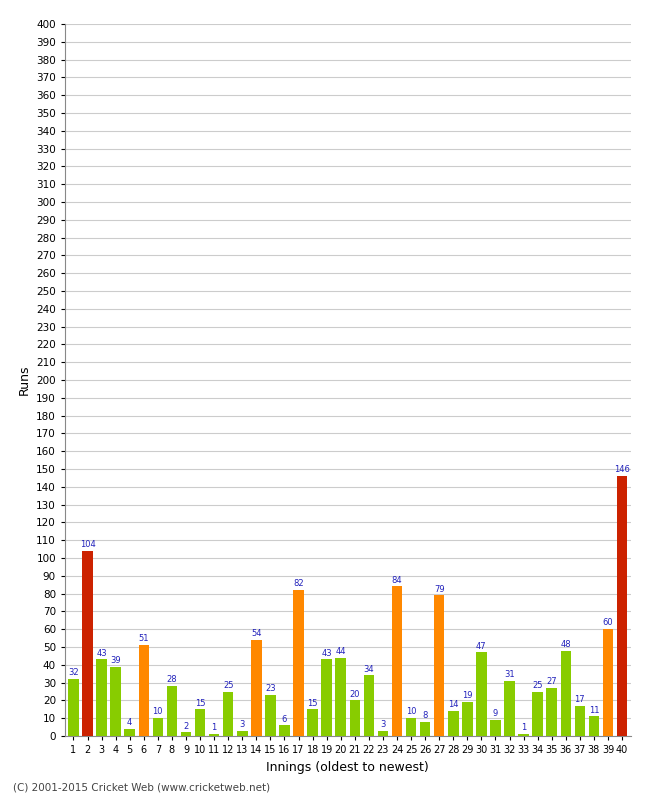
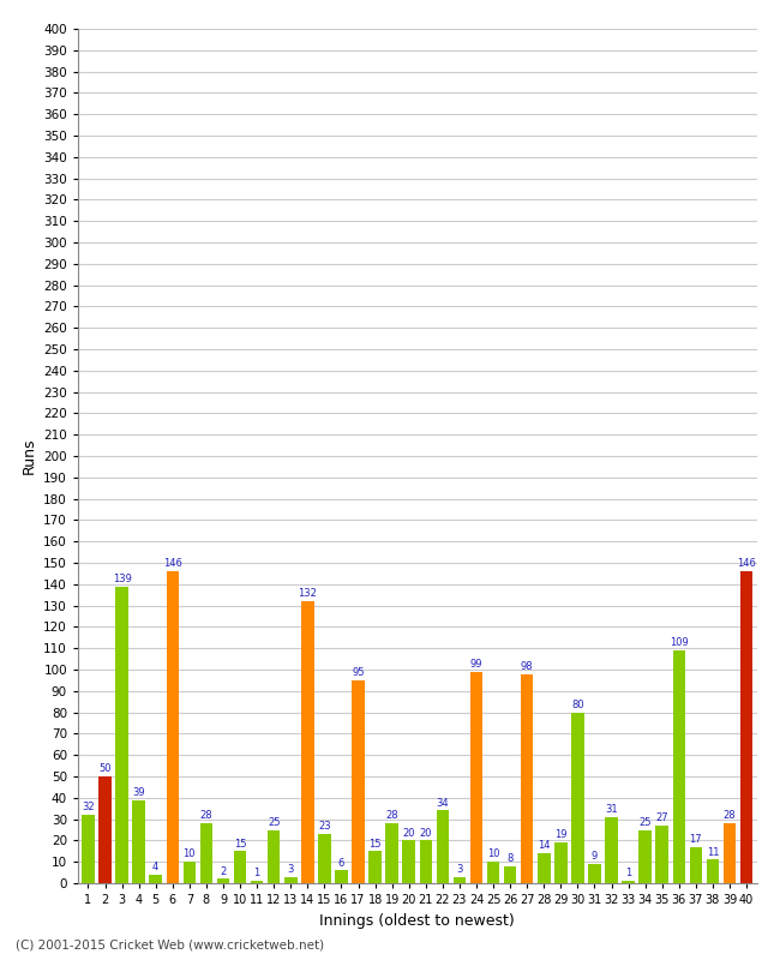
2: 104 -> 50
3: 43 -> 139
6: 51 -> 146
14: 54 -> 132
17: 82 -> 95
19: 43 -> 28
20: 44 -> 20
24: 84 -> 99
27: 79 -> 98
30: 47 -> 80
36: 48 -> 109
39: 60 -> 28
